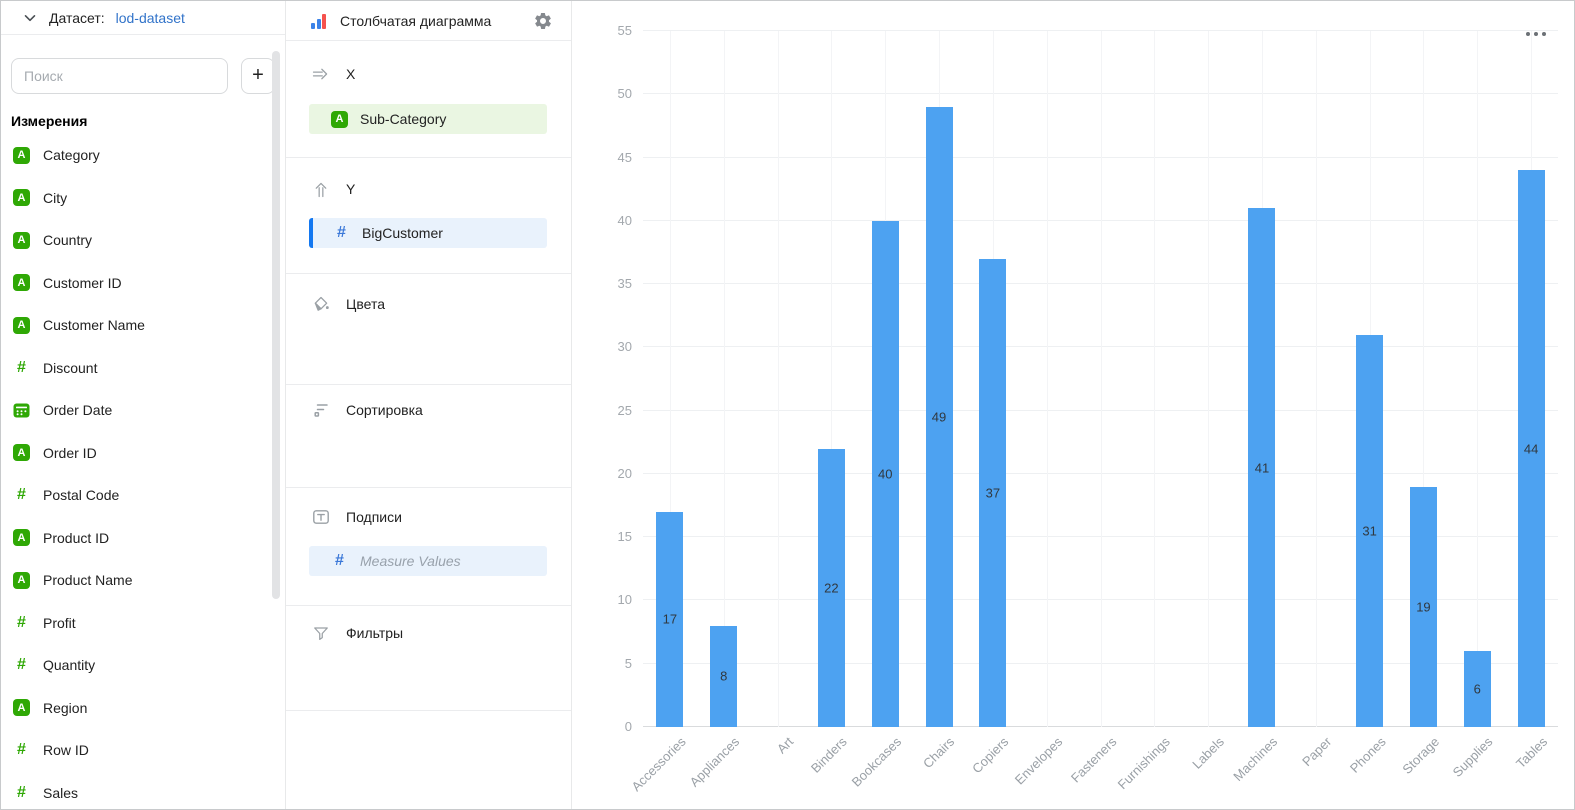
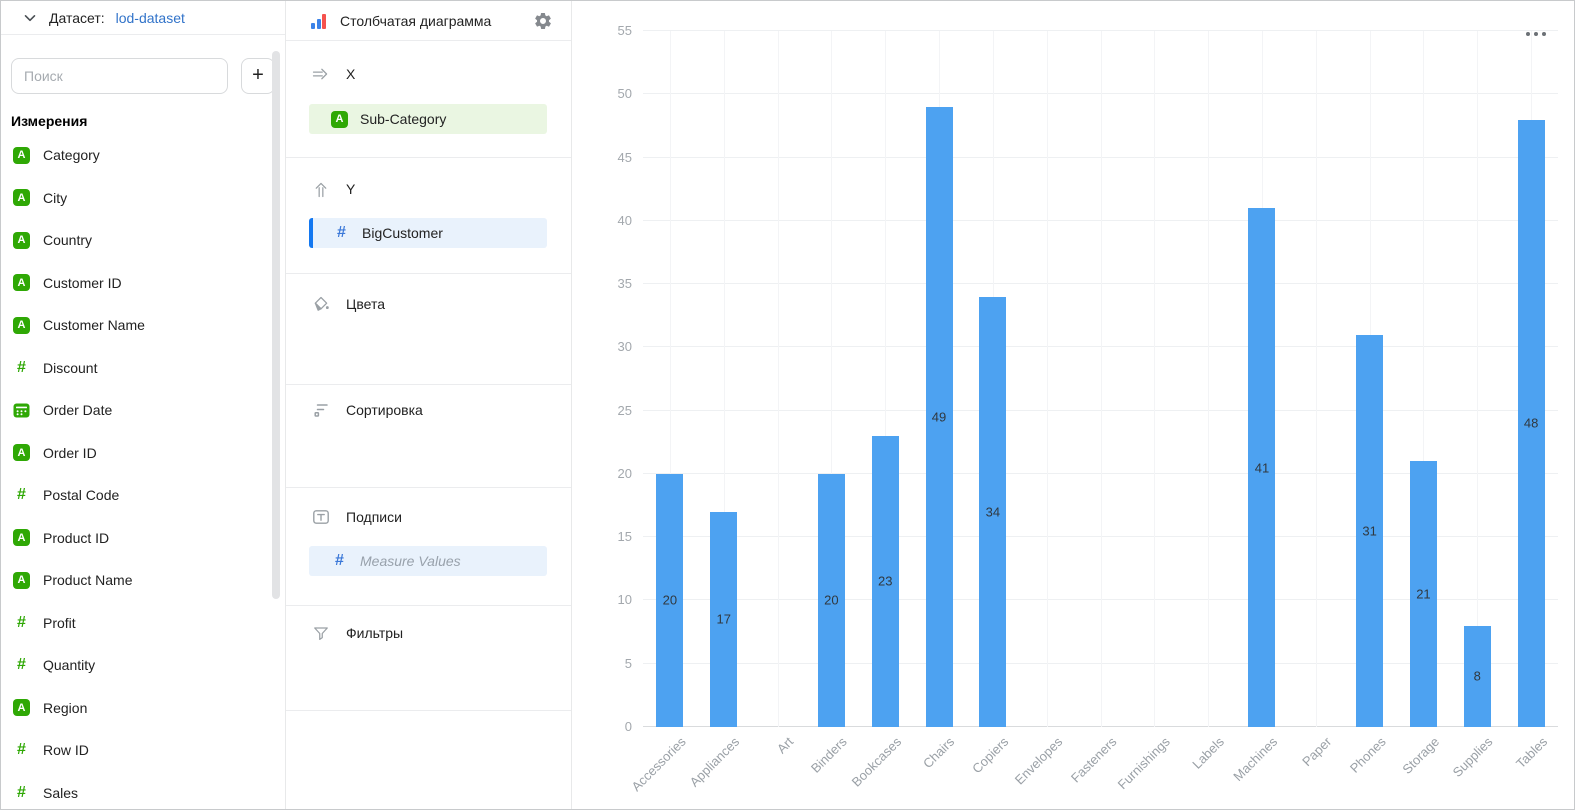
Accessories: 17 -> 20
Appliances: 8 -> 17
Binders: 22 -> 20
Bookcases: 40 -> 23
Copiers: 37 -> 34
Storage: 19 -> 21
Supplies: 6 -> 8
Tables: 44 -> 48
